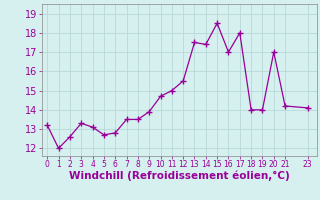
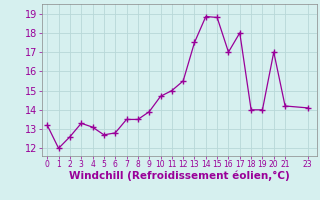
14: 17.4 -> 18.9
15: 18.5 -> 18.8
